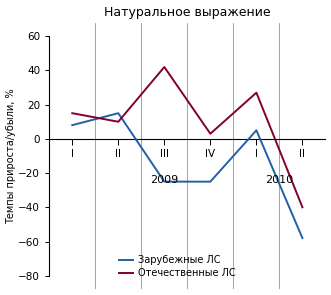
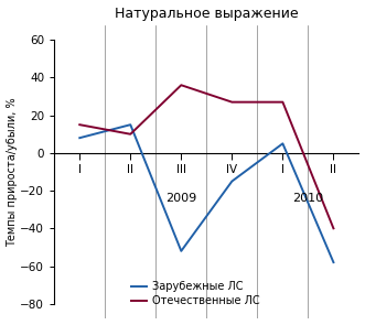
Зарубежные ЛС/III: -25 -> -52
Отечественные ЛС/III: 42 -> 36
Зарубежные ЛС/IV: -25 -> -15
Отечественные ЛС/IV: 3 -> 27
